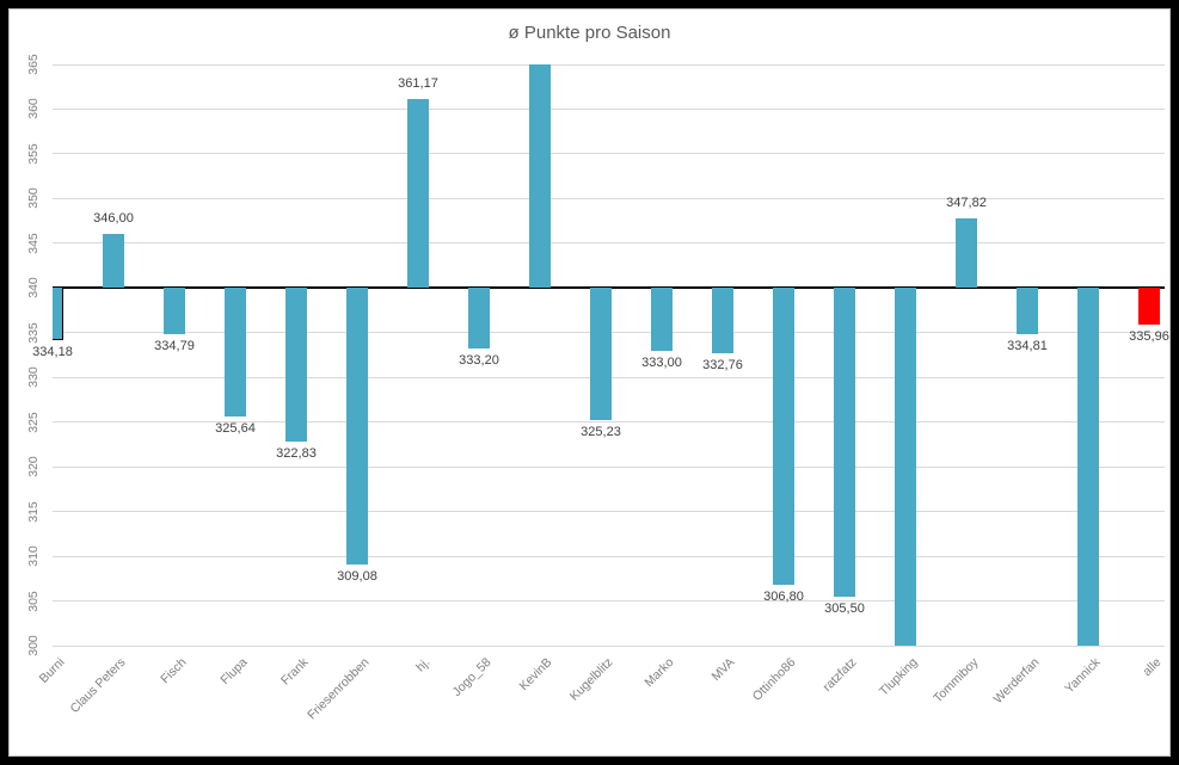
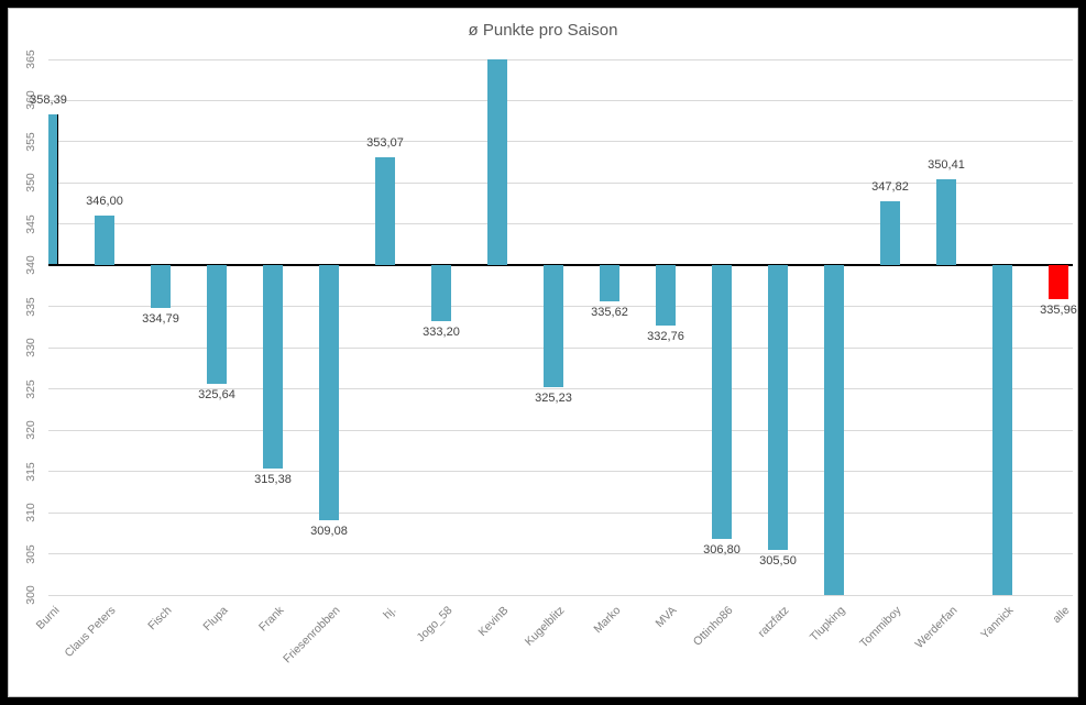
Burni: 334,18 -> 358,39
Frank: 322,83 -> 315,38
hj.: 361,17 -> 353,07
Marko: 333,00 -> 335,62
Werderfan: 334,81 -> 350,41
